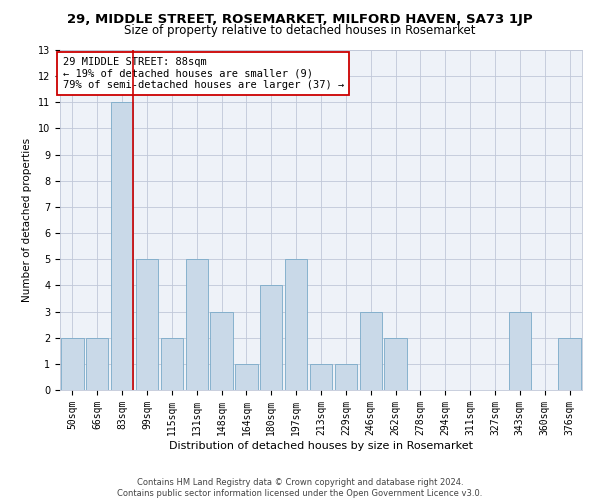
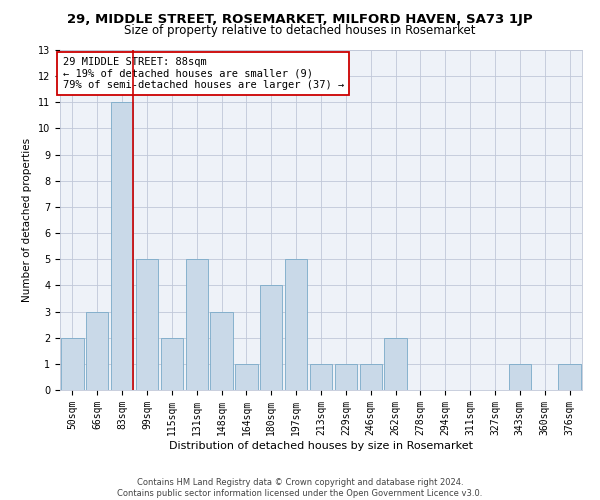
66sqm: 2 -> 3
246sqm: 3 -> 1
343sqm: 3 -> 1
376sqm: 2 -> 1
